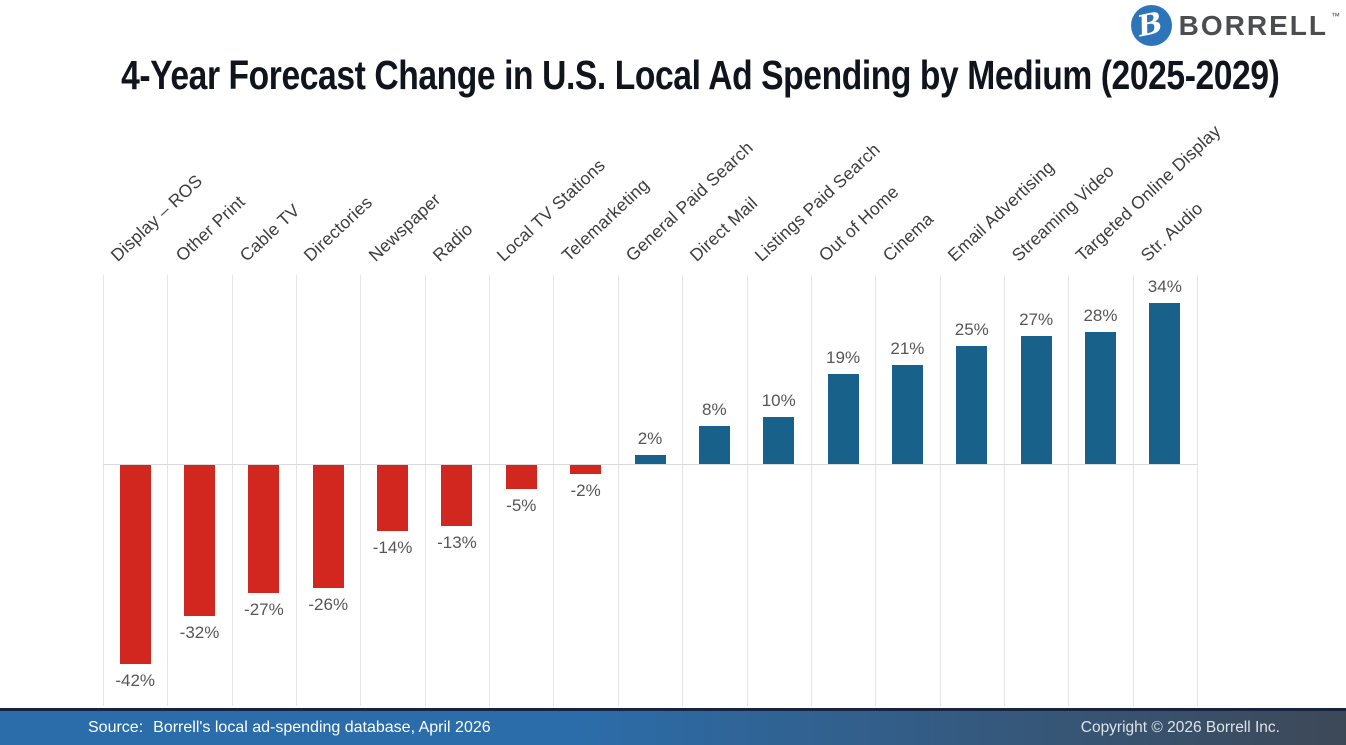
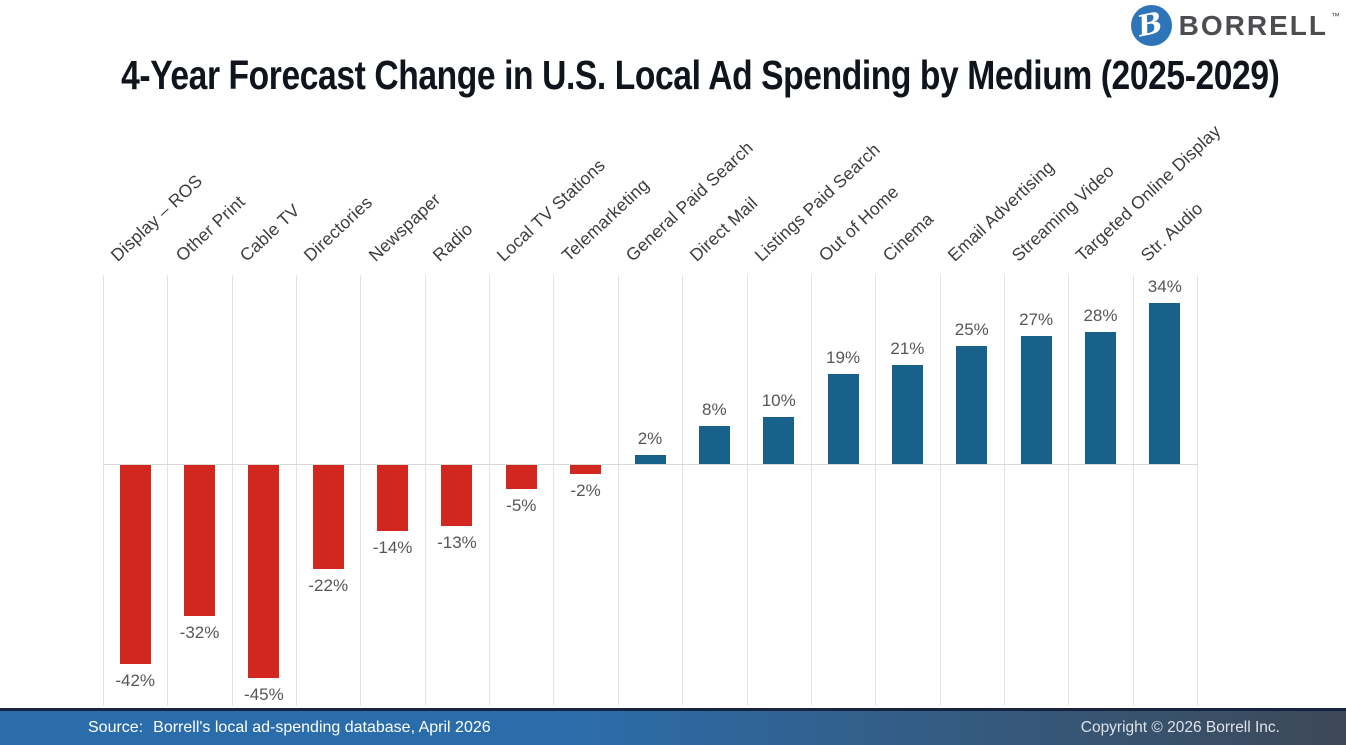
Cable TV: -27% -> -45%
Directories: -26% -> -22%
